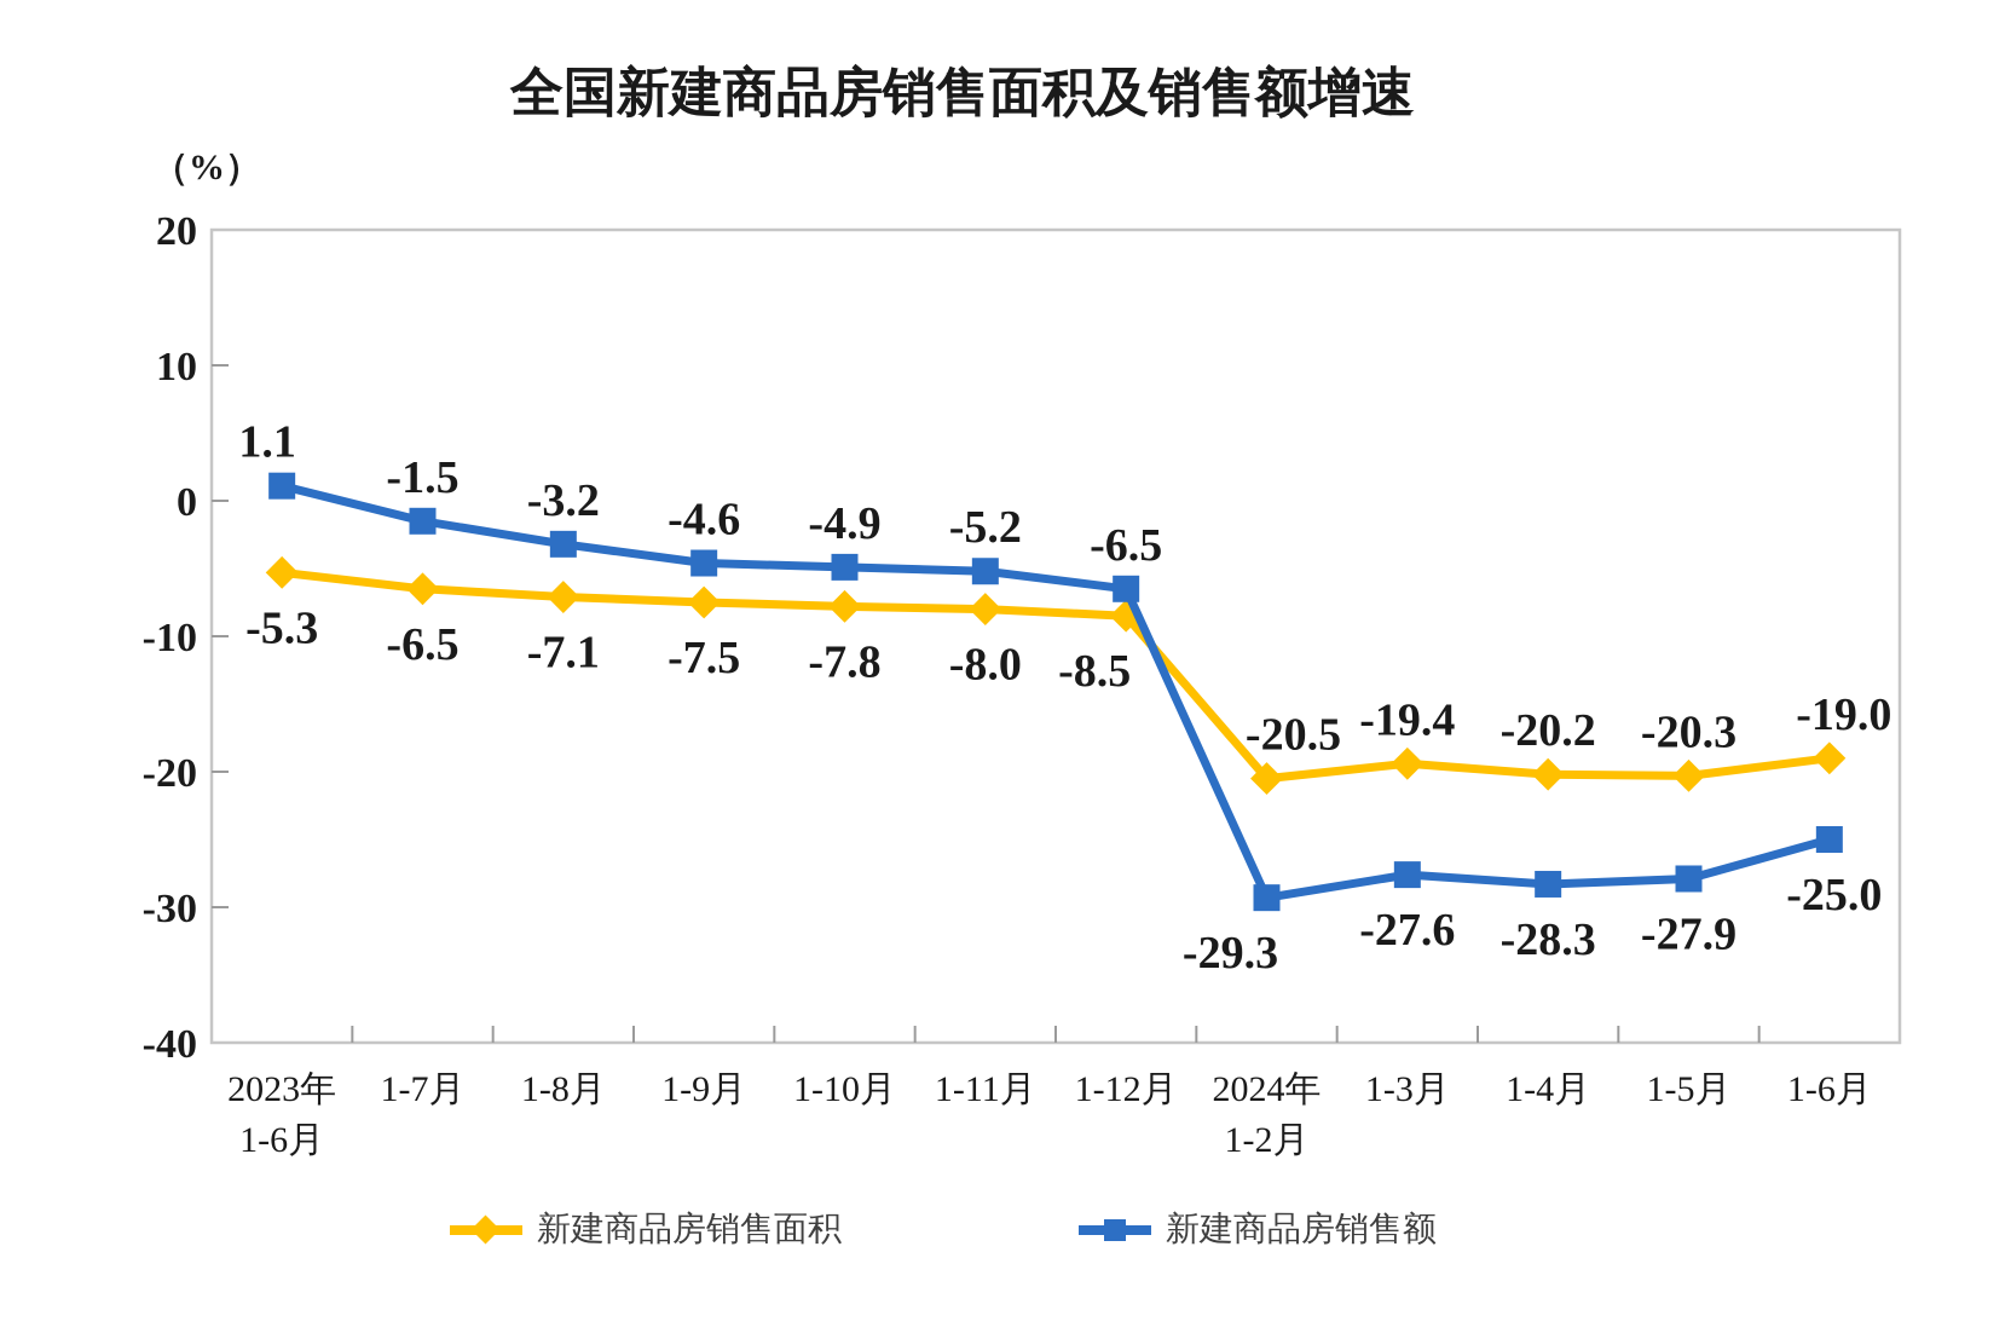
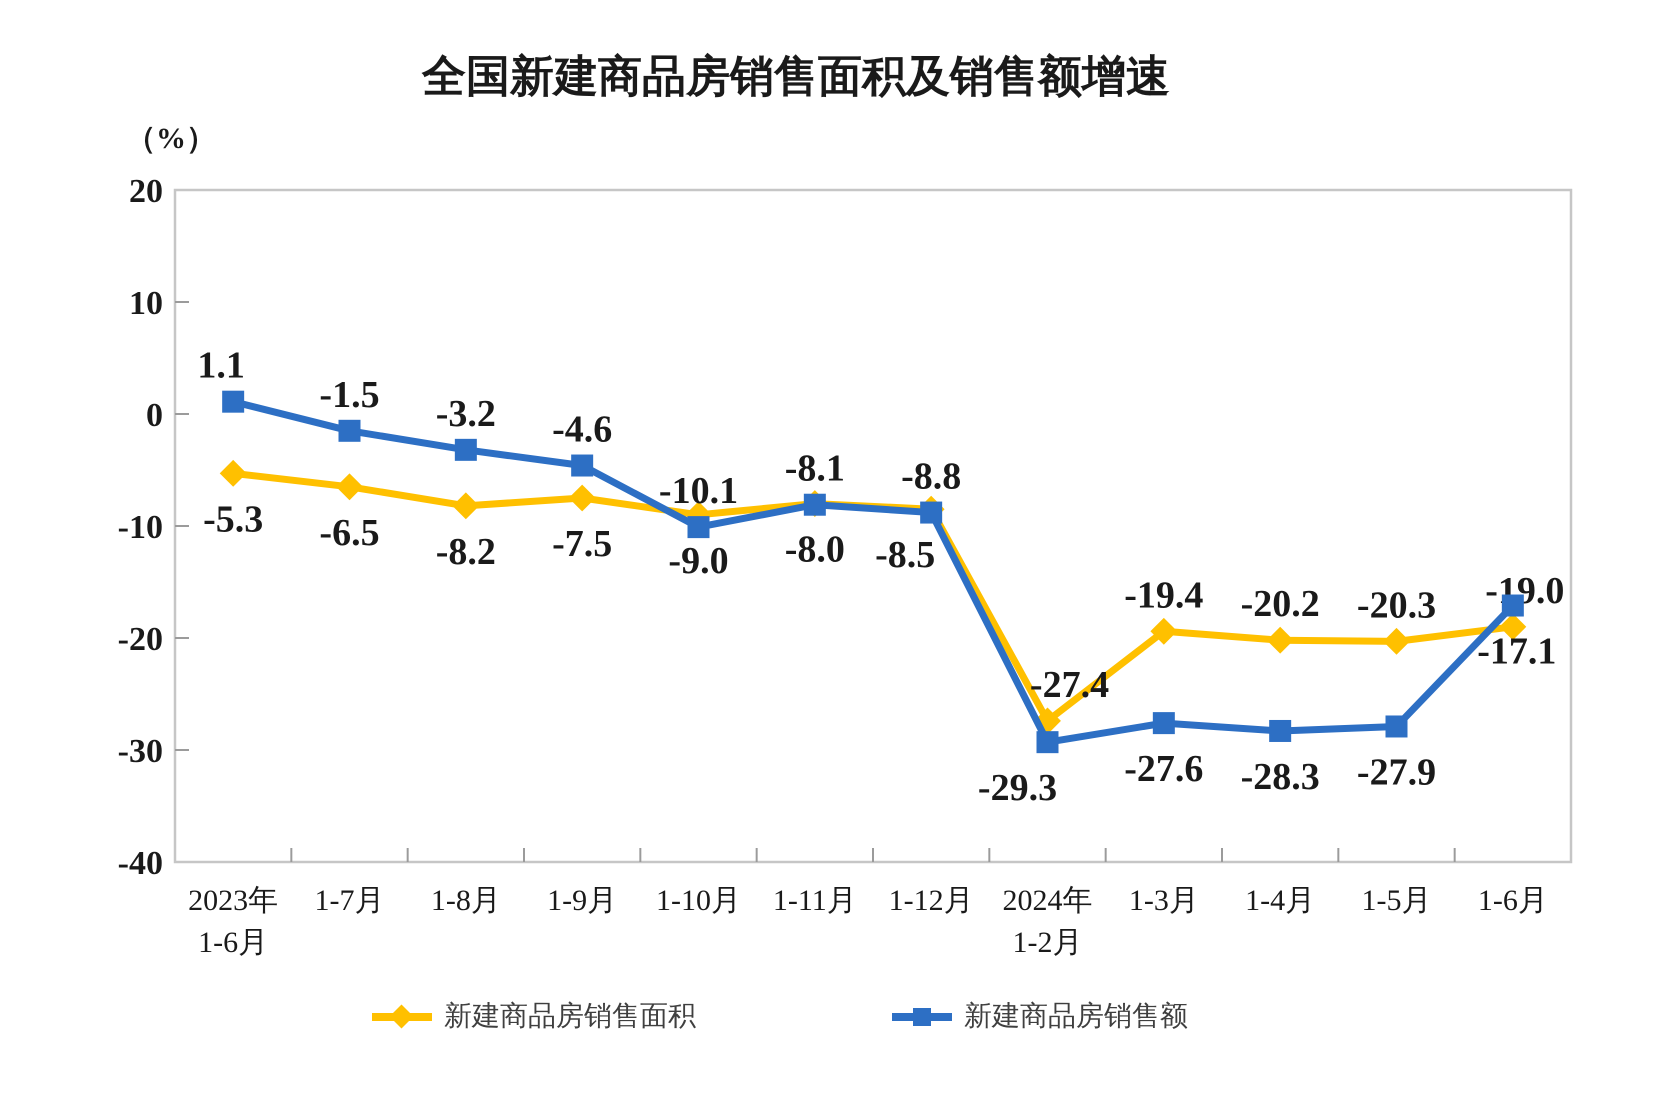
新建商品房销售面积/1-8月: -7.1 -> -8.2
新建商品房销售面积/1-10月: -7.8 -> -9.0
新建商品房销售额/1-10月: -4.9 -> -10.1
新建商品房销售额/1-11月: -5.2 -> -8.1
新建商品房销售额/1-12月: -6.5 -> -8.8
新建商品房销售面积/2024年 1-2月: -20.5 -> -27.4
新建商品房销售额/1-6月: -25.0 -> -17.1
